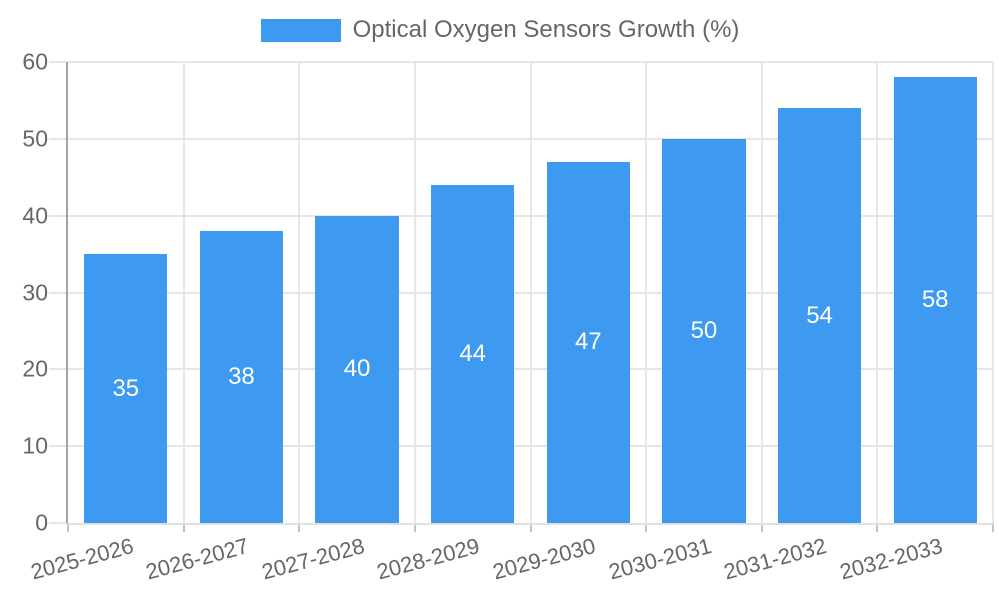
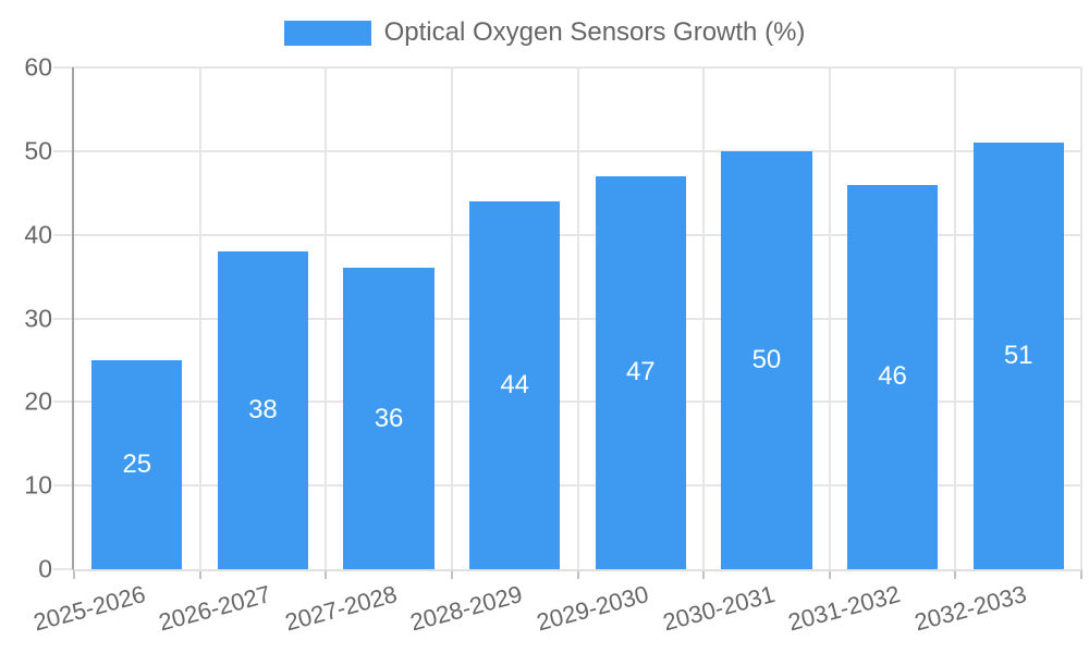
2025-2026: 35 -> 25
2027-2028: 40 -> 36
2031-2032: 54 -> 46
2032-2033: 58 -> 51
